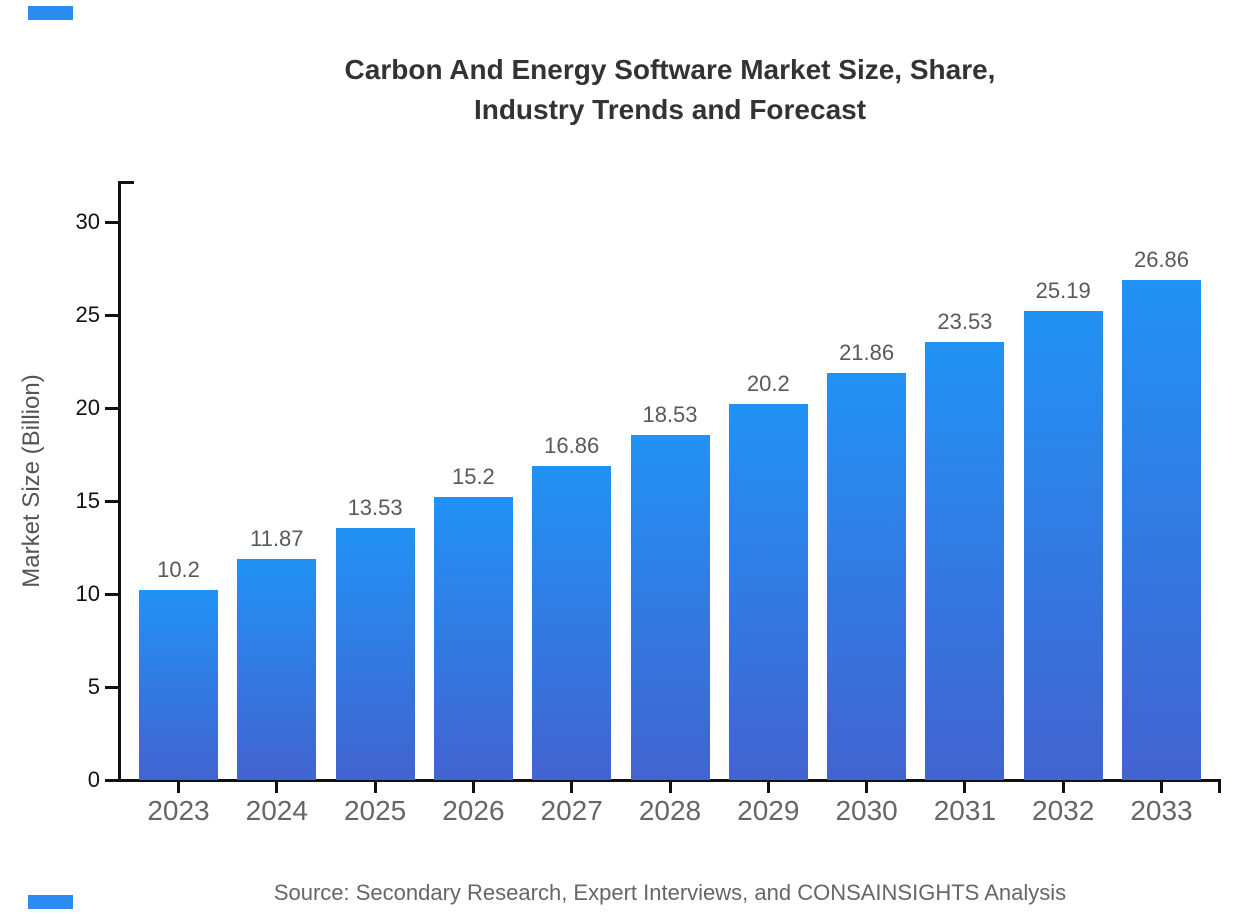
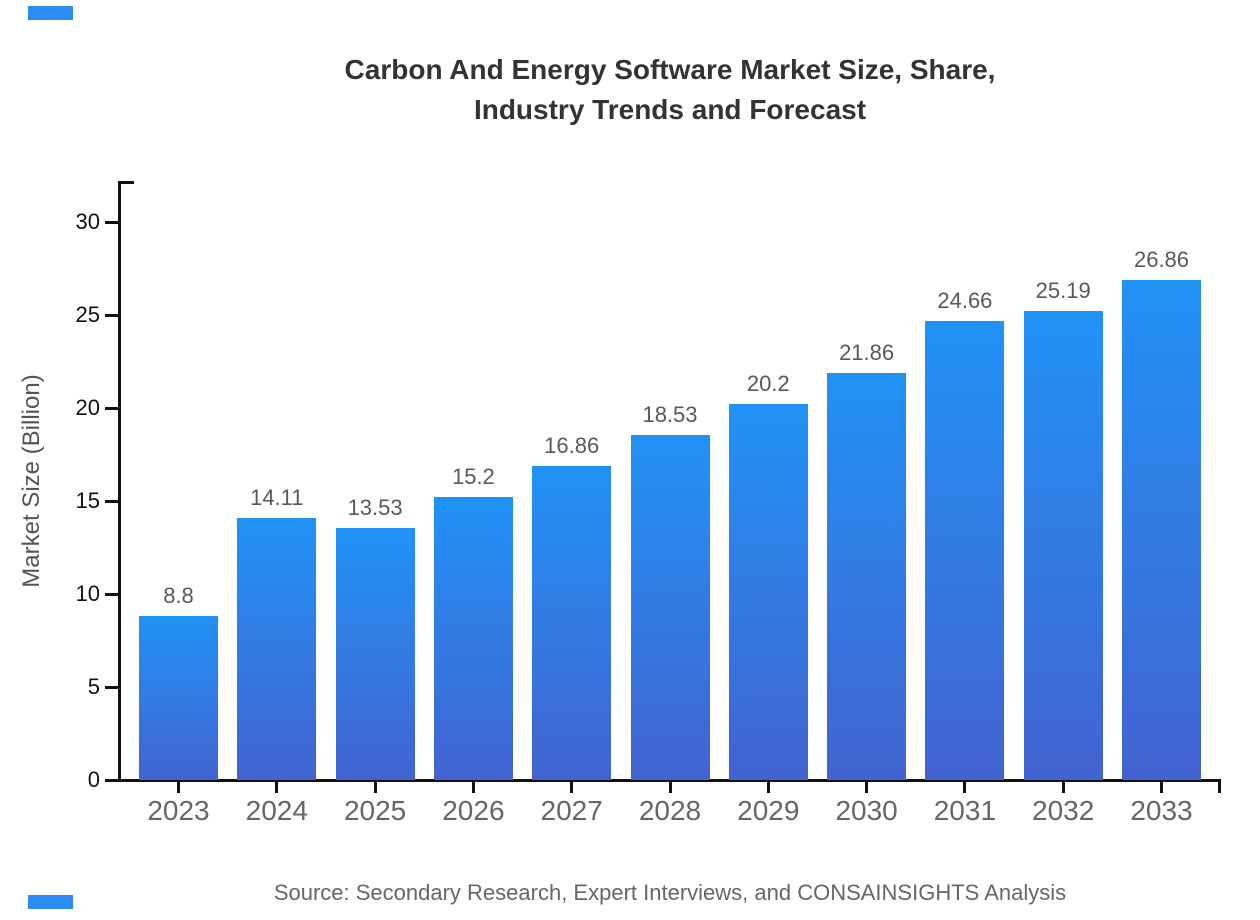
2023: 10.2 -> 8.8
2024: 11.87 -> 14.11
2031: 23.53 -> 24.66
